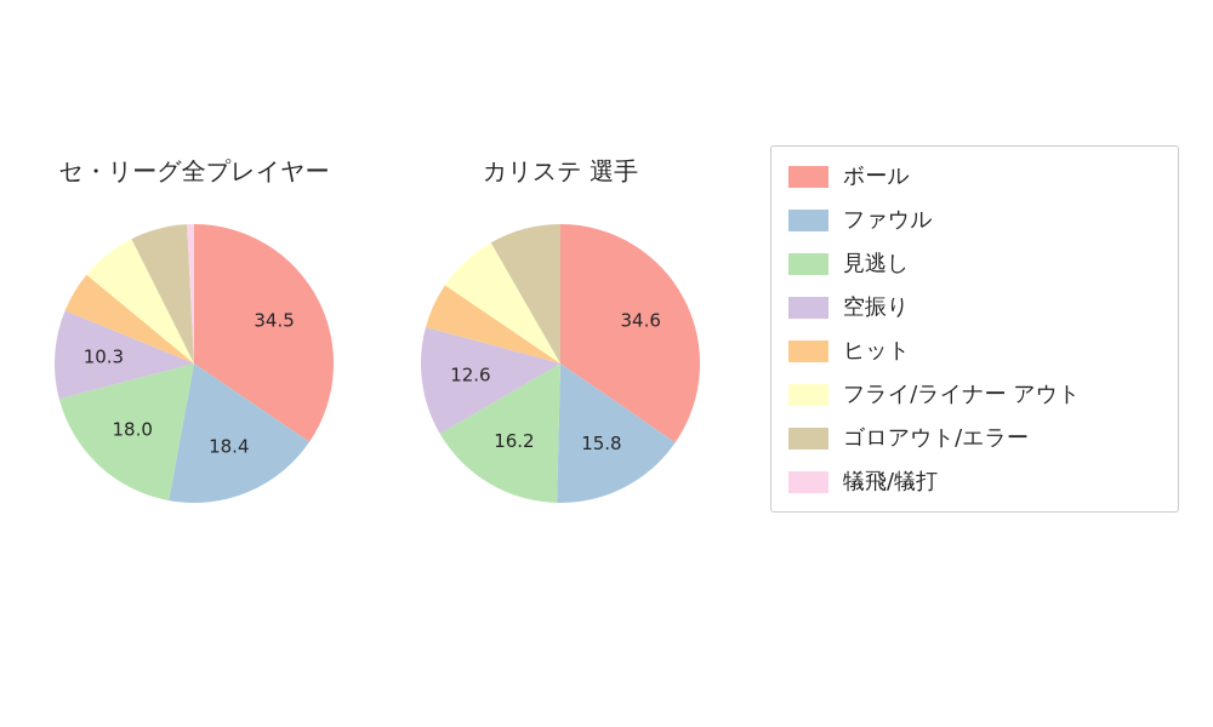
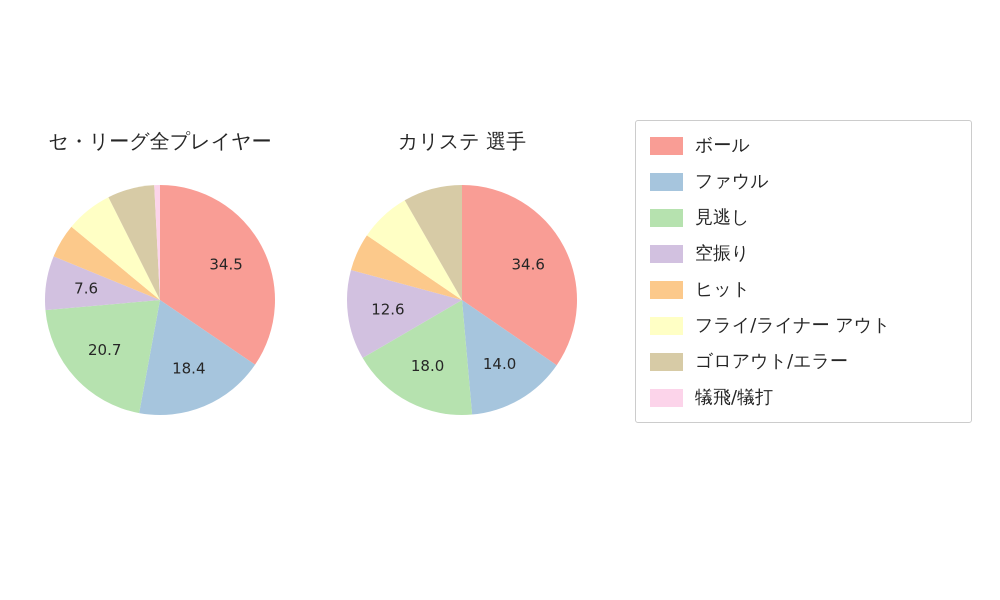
セ・リーグ全プレイヤー/見逃し: 18.0 -> 20.7
セ・リーグ全プレイヤー/空振り: 10.3 -> 7.6
カリステ 選手/ファウル: 15.8 -> 14.0
カリステ 選手/見逃し: 16.2 -> 18.0
